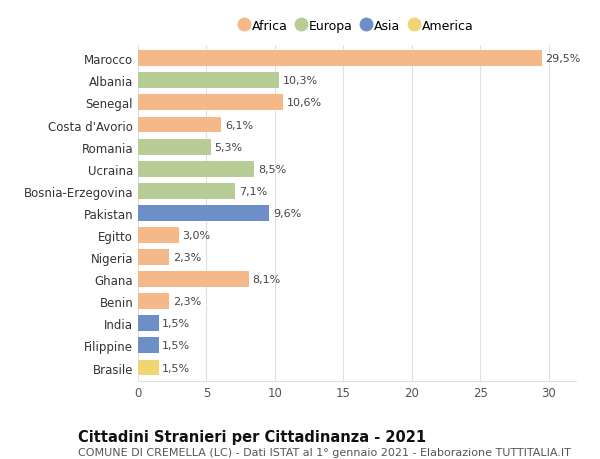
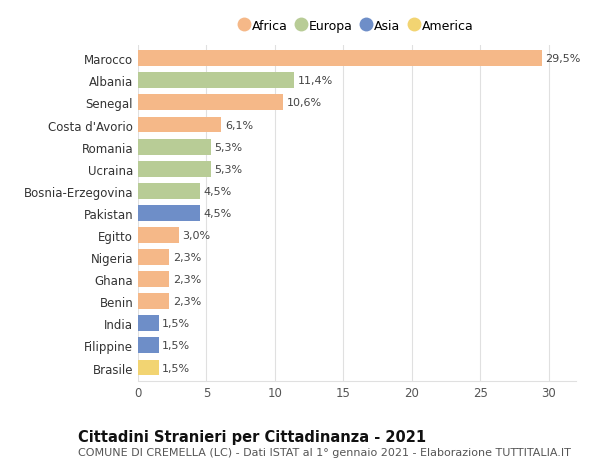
Albania: 10,3% -> 11,4%
Ucraina: 8,5% -> 5,3%
Bosnia-Erzegovina: 7,1% -> 4,5%
Pakistan: 9,6% -> 4,5%
Ghana: 8,1% -> 2,3%
